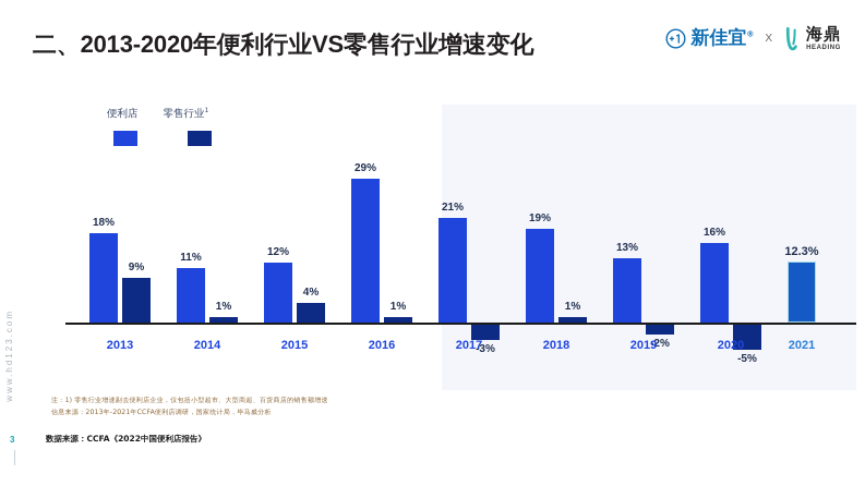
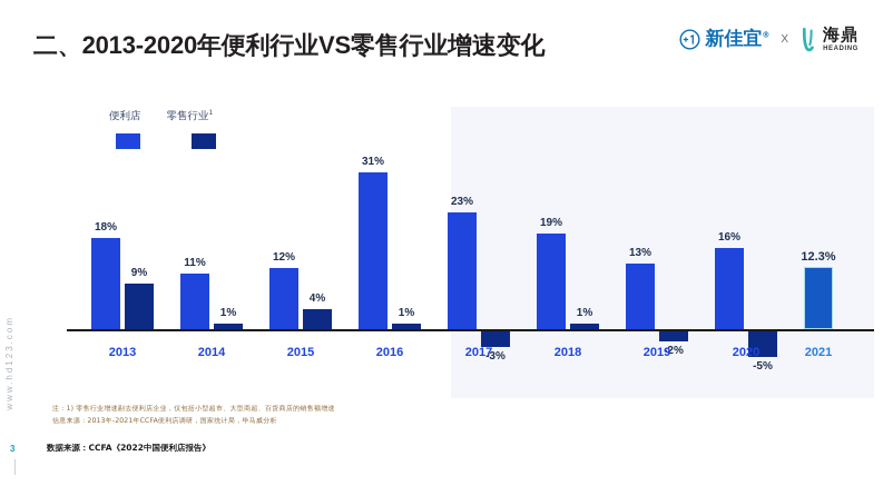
便利店/2016: 29% -> 31%
便利店/2017: 21% -> 23%
